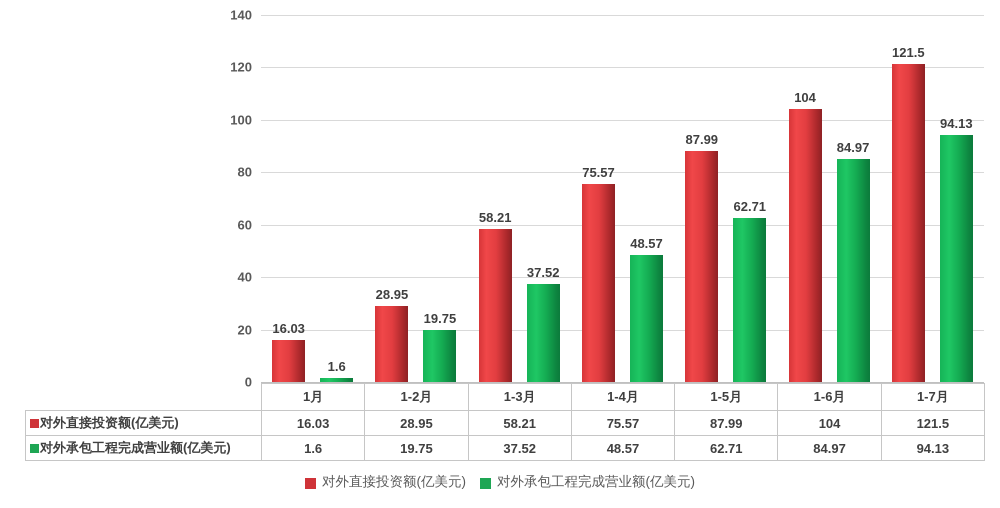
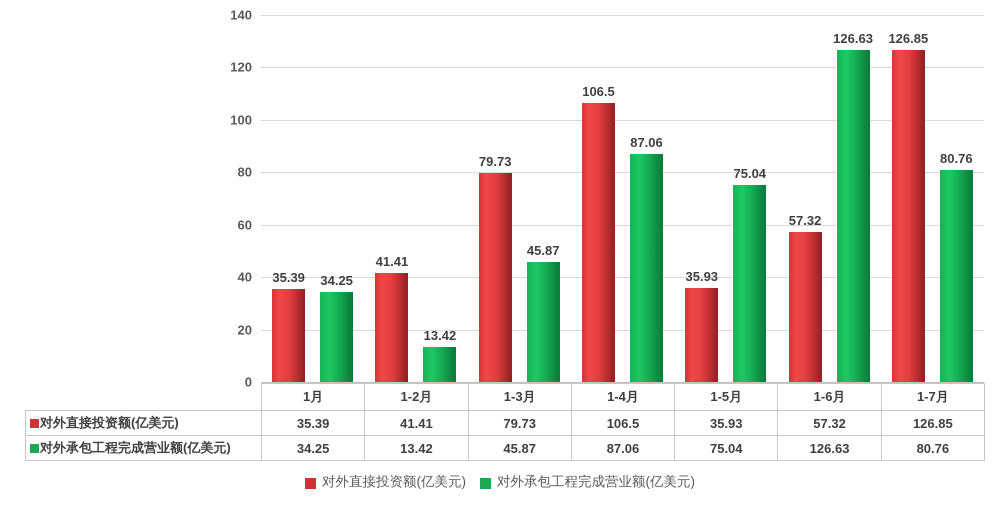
对外直接投资额(亿美元)/1月: 16.03 -> 35.39
对外承包工程完成营业额(亿美元)/1月: 1.6 -> 34.25
对外直接投资额(亿美元)/1-2月: 28.95 -> 41.41
对外承包工程完成营业额(亿美元)/1-2月: 19.75 -> 13.42
对外直接投资额(亿美元)/1-3月: 58.21 -> 79.73
对外承包工程完成营业额(亿美元)/1-3月: 37.52 -> 45.87
对外直接投资额(亿美元)/1-4月: 75.57 -> 106.5
对外承包工程完成营业额(亿美元)/1-4月: 48.57 -> 87.06
对外直接投资额(亿美元)/1-5月: 87.99 -> 35.93
对外承包工程完成营业额(亿美元)/1-5月: 62.71 -> 75.04
对外直接投资额(亿美元)/1-6月: 104 -> 57.32
对外承包工程完成营业额(亿美元)/1-6月: 84.97 -> 126.63
对外直接投资额(亿美元)/1-7月: 121.5 -> 126.85
对外承包工程完成营业额(亿美元)/1-7月: 94.13 -> 80.76
